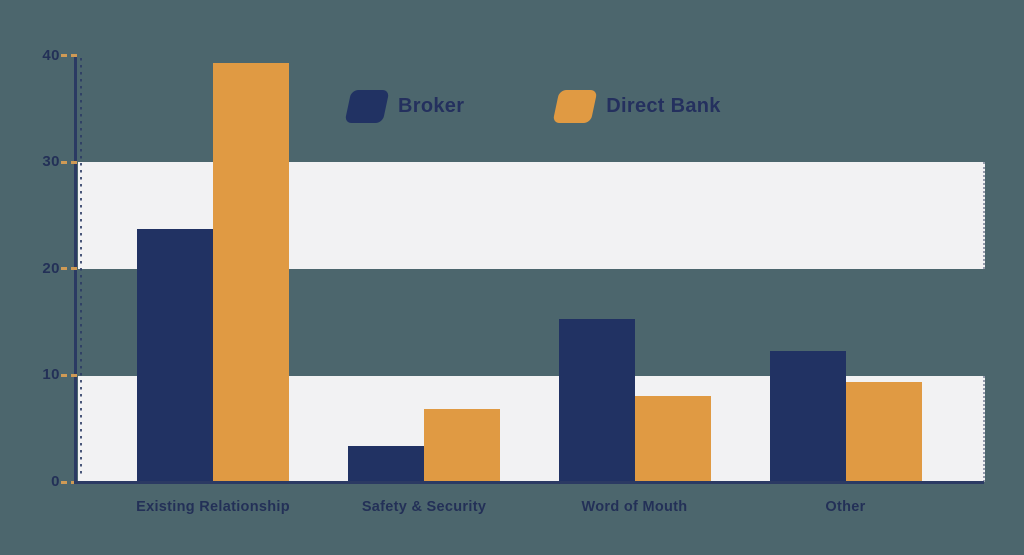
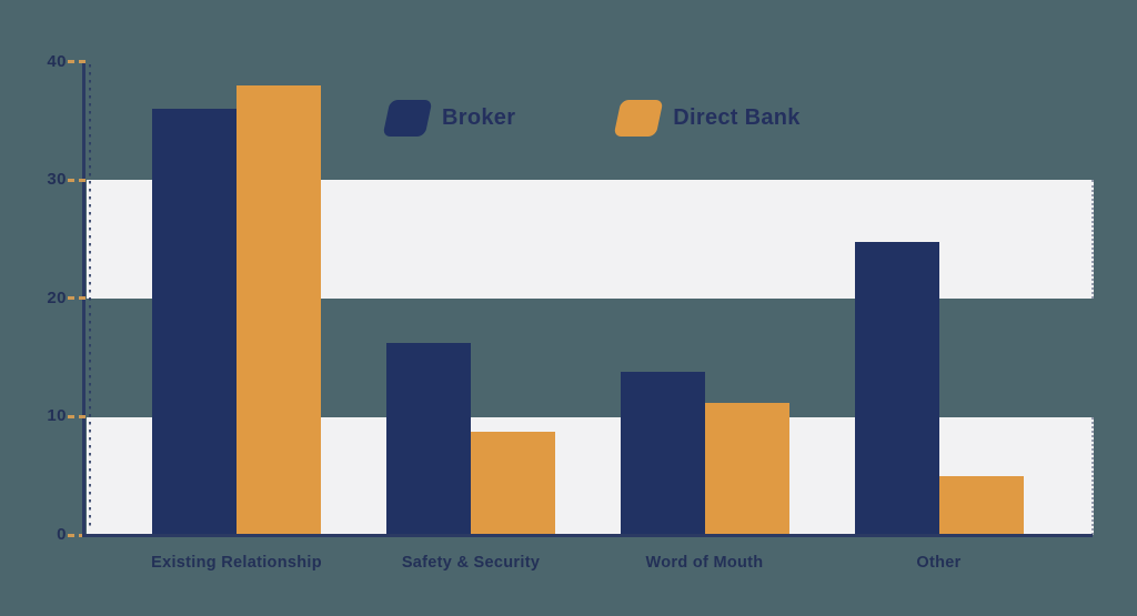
Broker/Existing Relationship: 23.7 -> 36.0
Direct Bank/Existing Relationship: 39.3 -> 38.0
Broker/Safety & Security: 3.4 -> 16.2
Direct Bank/Safety & Security: 6.8 -> 8.7
Broker/Word of Mouth: 15.3 -> 13.8
Direct Bank/Word of Mouth: 8.1 -> 11.2
Broker/Other: 12.3 -> 24.8
Direct Bank/Other: 9.4 -> 5.0
